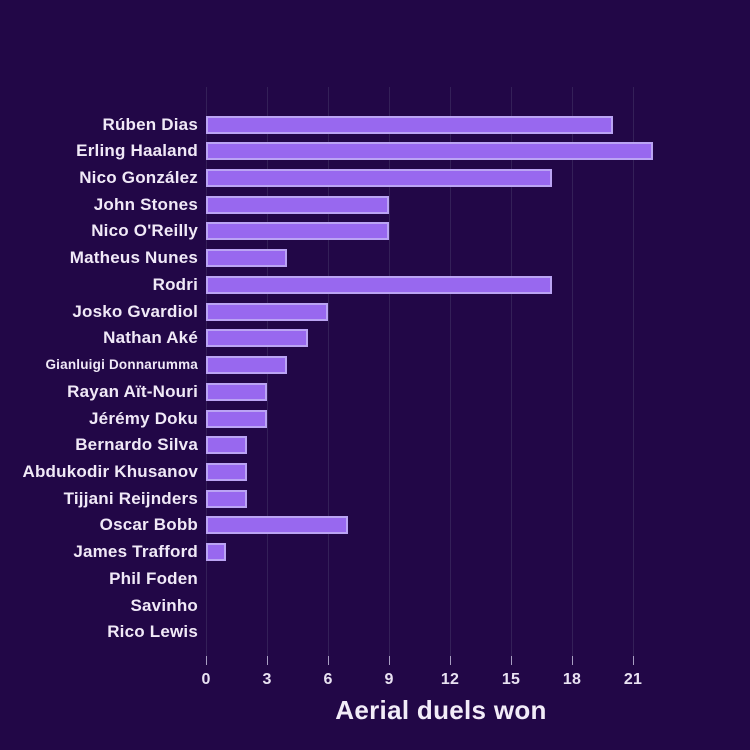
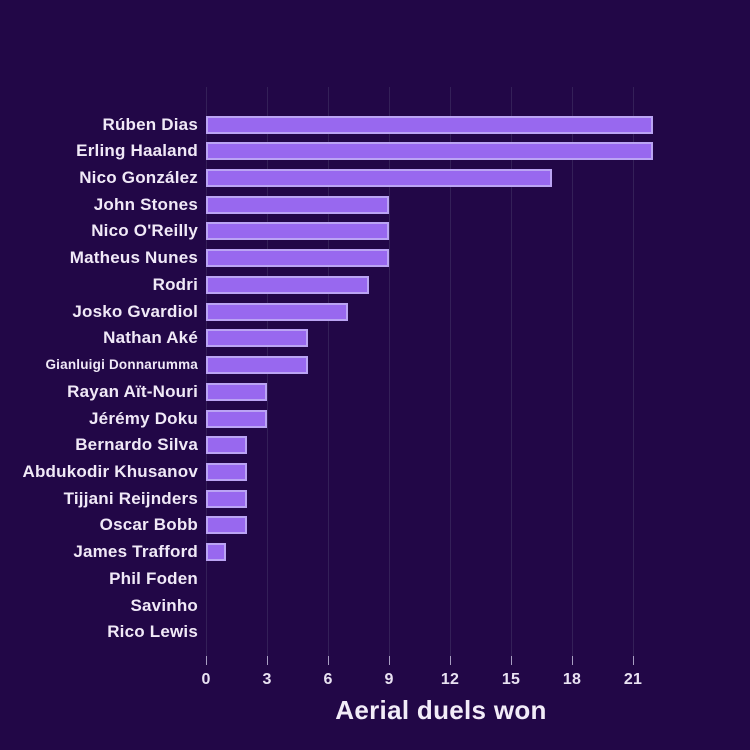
Rúben Dias: 20 -> 22
Matheus Nunes: 4 -> 9
Rodri: 17 -> 8
Josko Gvardiol: 6 -> 7
Gianluigi Donnarumma: 4 -> 5
Oscar Bobb: 7 -> 2
